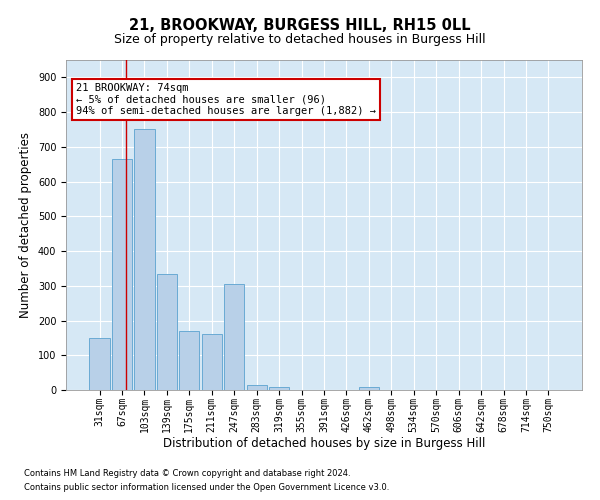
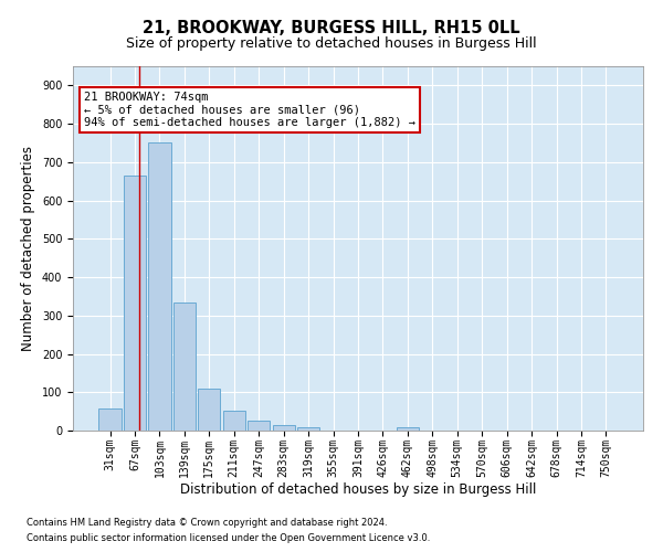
31sqm: 150 -> 58
175sqm: 170 -> 108
211sqm: 160 -> 52
247sqm: 305 -> 25
